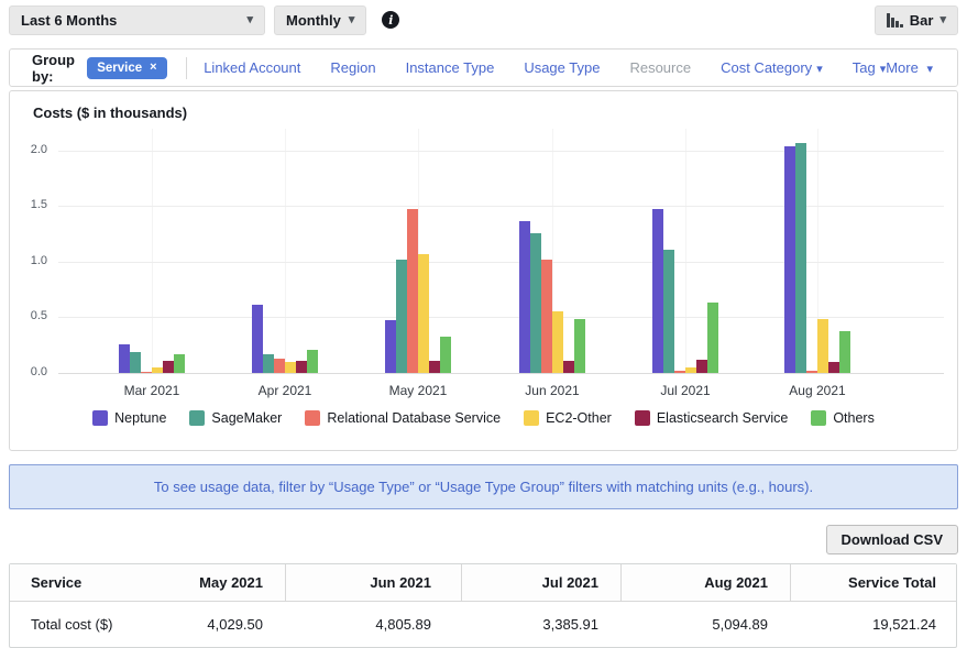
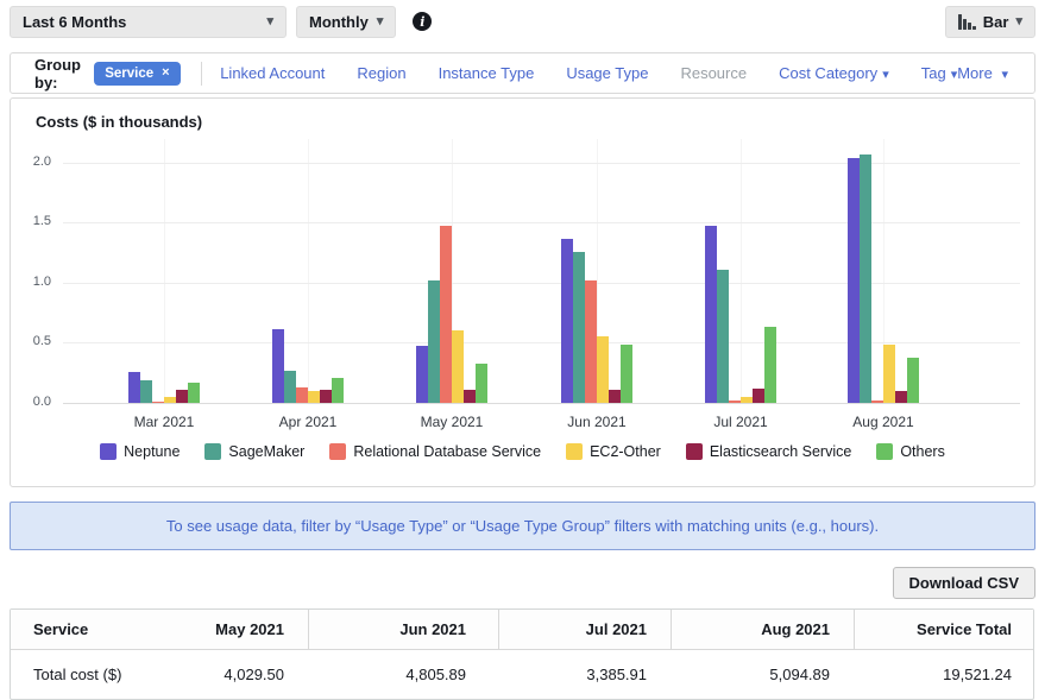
SageMaker/Apr 2021: 0.17 -> 0.27
EC2-Other/May 2021: 1.07 -> 0.60
